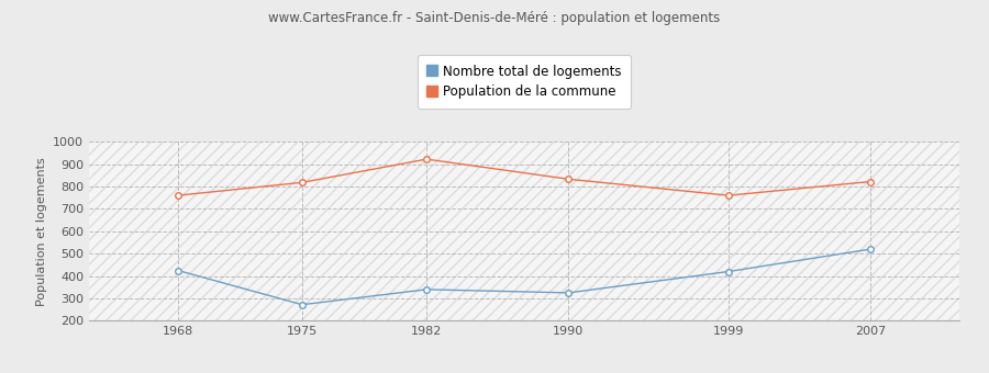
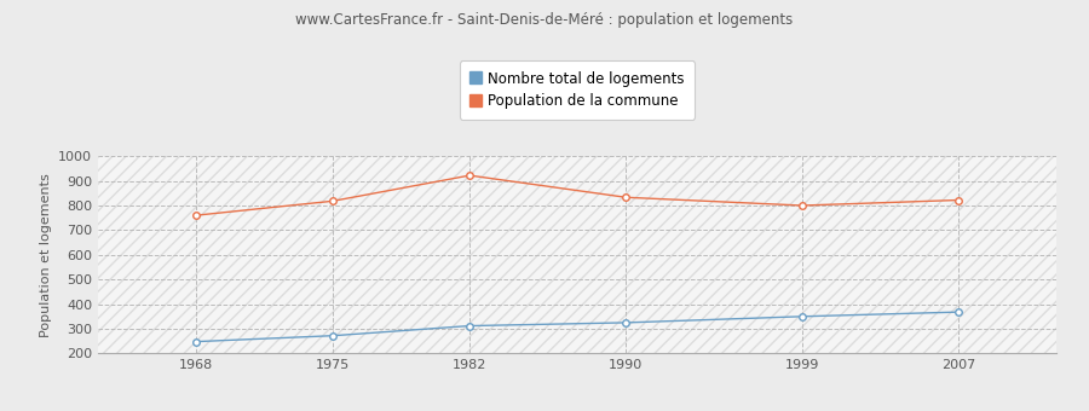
Nombre total de logements/1968: 425 -> 248
Nombre total de logements/1982: 340 -> 312
Nombre total de logements/1999: 420 -> 350
Population de la commune/1999: 760 -> 800
Nombre total de logements/2007: 520 -> 368
